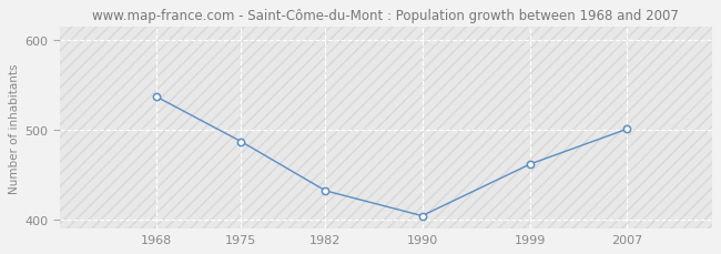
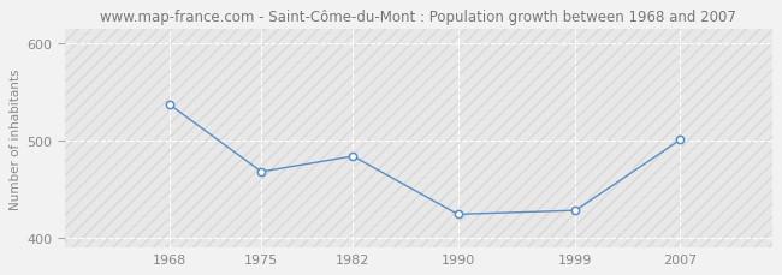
1975: 487 -> 468
1982: 432 -> 484
1990: 404 -> 424
1999: 462 -> 428
